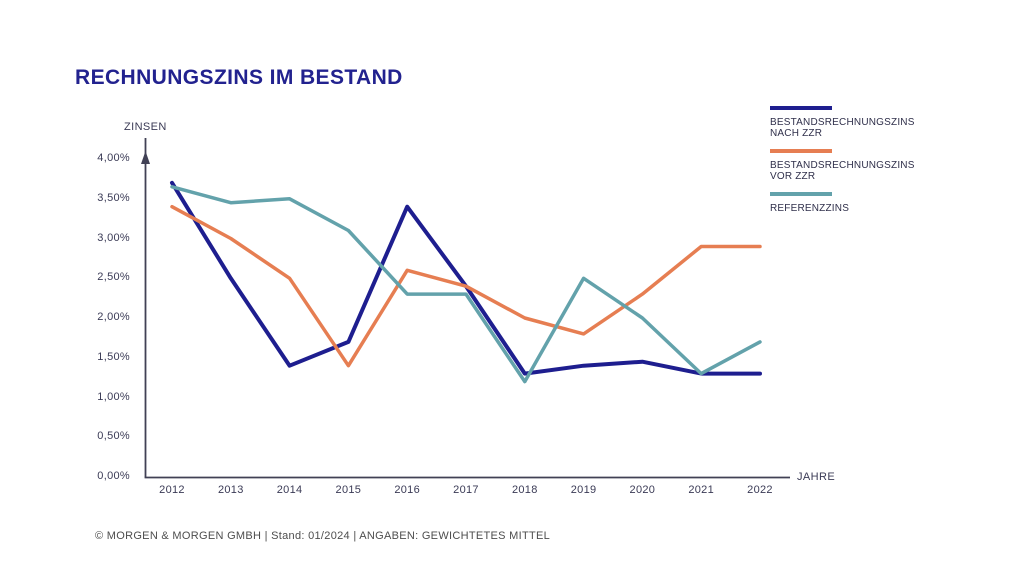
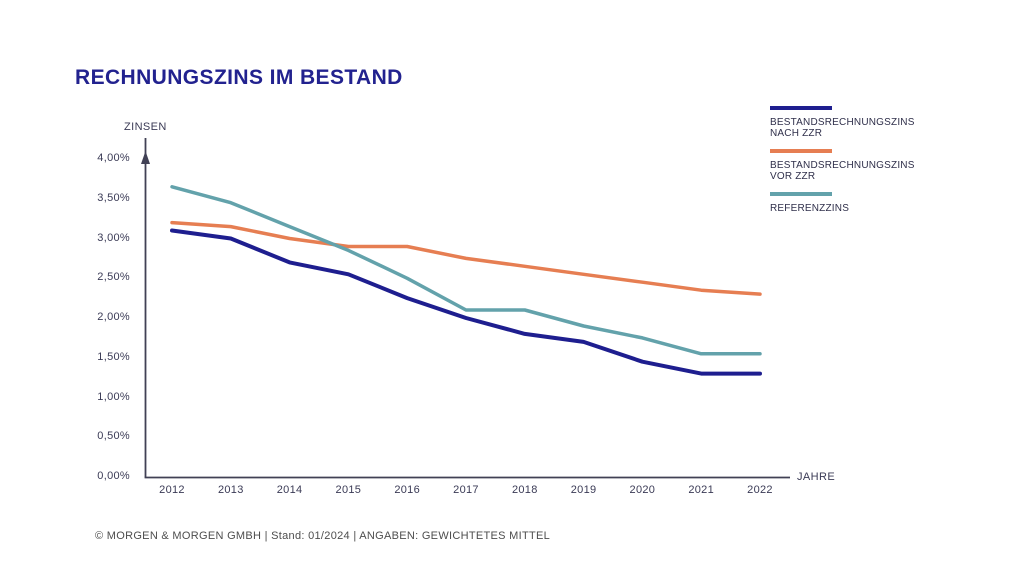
BESTANDSRECHNUNGSZINS NACH ZZR/2012: 3,7% -> 3,1%
BESTANDSRECHNUNGSZINS VOR ZZR/2012: 3,4% -> 3,2%
BESTANDSRECHNUNGSZINS NACH ZZR/2013: 2,5% -> 3,0%
BESTANDSRECHNUNGSZINS VOR ZZR/2013: 3,0% -> 3,1%
BESTANDSRECHNUNGSZINS NACH ZZR/2014: 1,4% -> 2,7%
BESTANDSRECHNUNGSZINS VOR ZZR/2014: 2,5% -> 3,0%
REFERENZZINS/2014: 3,5% -> 3,1%
BESTANDSRECHNUNGSZINS NACH ZZR/2015: 1,7% -> 2,5%
BESTANDSRECHNUNGSZINS VOR ZZR/2015: 1,4% -> 2,9%
REFERENZZINS/2015: 3,1% -> 2,9%
BESTANDSRECHNUNGSZINS NACH ZZR/2016: 3,4% -> 2,2%
BESTANDSRECHNUNGSZINS VOR ZZR/2016: 2,6% -> 2,9%
REFERENZZINS/2016: 2,3% -> 2,5%
BESTANDSRECHNUNGSZINS NACH ZZR/2017: 2,4% -> 2,0%
BESTANDSRECHNUNGSZINS VOR ZZR/2017: 2,4% -> 2,8%
REFERENZZINS/2017: 2,3% -> 2,1%
BESTANDSRECHNUNGSZINS NACH ZZR/2018: 1,3% -> 1,8%
BESTANDSRECHNUNGSZINS VOR ZZR/2018: 2,0% -> 2,6%
REFERENZZINS/2018: 1,2% -> 2,1%
BESTANDSRECHNUNGSZINS NACH ZZR/2019: 1,4% -> 1,7%
BESTANDSRECHNUNGSZINS VOR ZZR/2019: 1,8% -> 2,5%
REFERENZZINS/2019: 2,5% -> 1,9%
BESTANDSRECHNUNGSZINS VOR ZZR/2020: 2,3% -> 2,5%
REFERENZZINS/2020: 2,0% -> 1,8%
BESTANDSRECHNUNGSZINS VOR ZZR/2021: 2,9% -> 2,4%
REFERENZZINS/2021: 1,3% -> 1,6%
BESTANDSRECHNUNGSZINS VOR ZZR/2022: 2,9% -> 2,3%
REFERENZZINS/2022: 1,7% -> 1,6%
